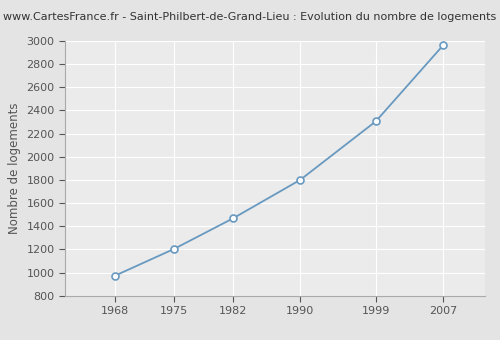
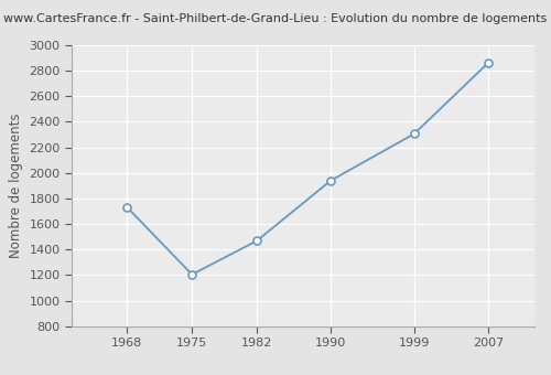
1968: 980 -> 1730
1990: 1800 -> 1940
2007: 2960 -> 2860
